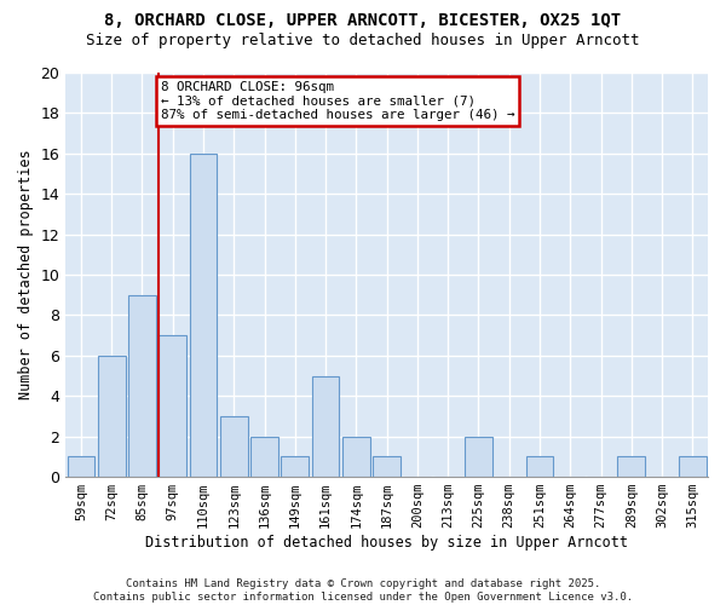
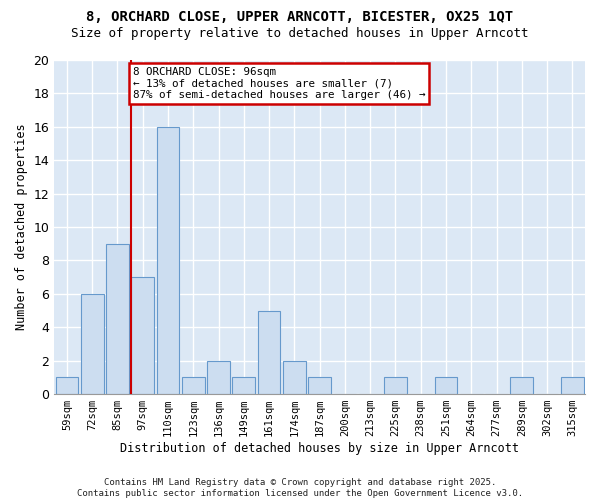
123sqm: 3 -> 1
225sqm: 2 -> 1
